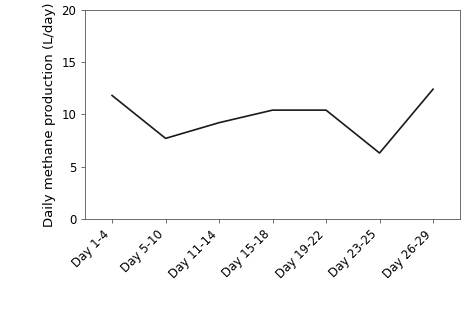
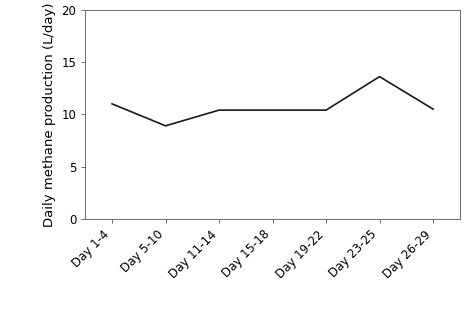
Day 1-4: 11.8 -> 11.0
Day 5-10: 7.7 -> 8.9
Day 11-14: 9.2 -> 10.4
Day 23-25: 6.3 -> 13.6
Day 26-29: 12.4 -> 10.5
